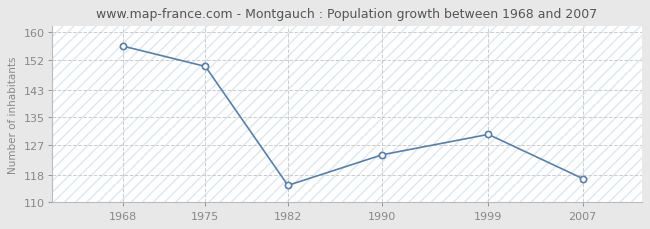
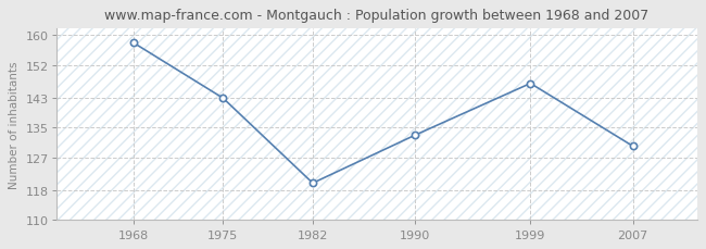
1968: 156 -> 158
1975: 150 -> 143
1982: 115 -> 120
1990: 124 -> 133
1999: 130 -> 147
2007: 117 -> 130
